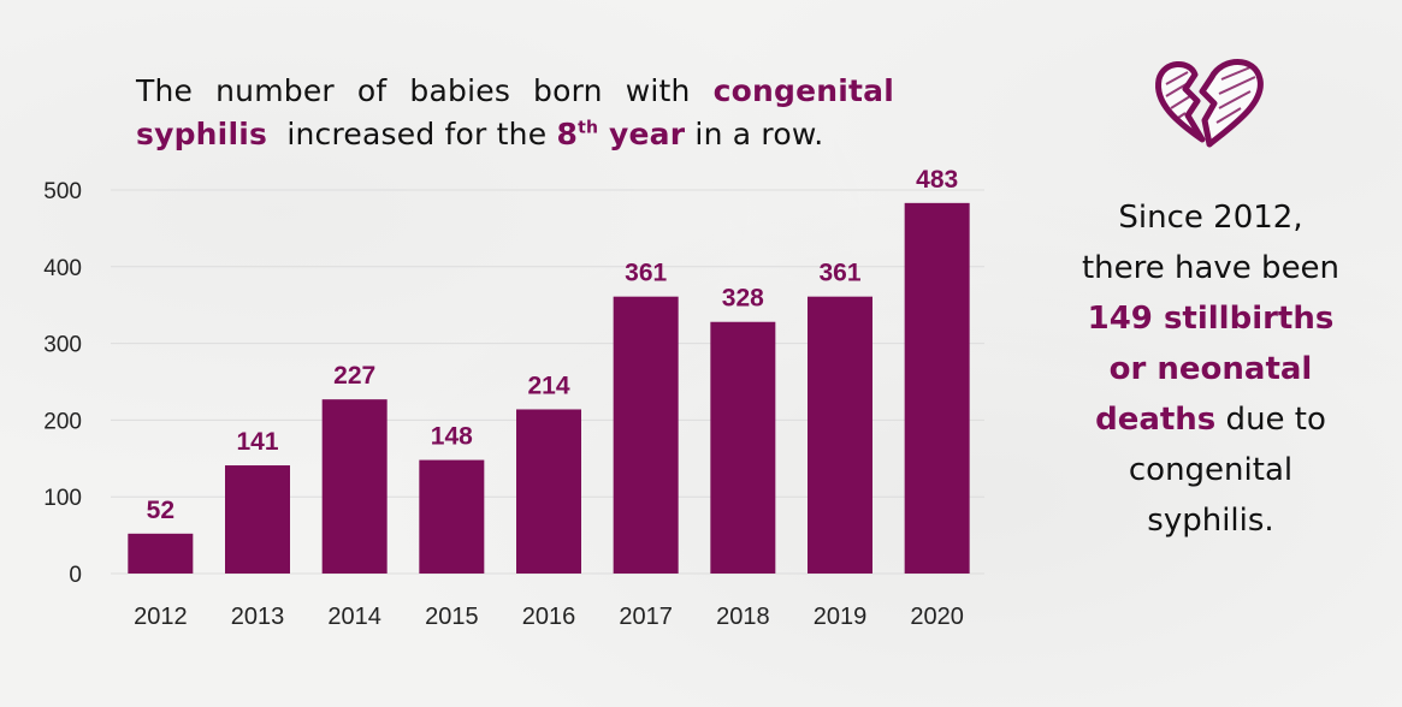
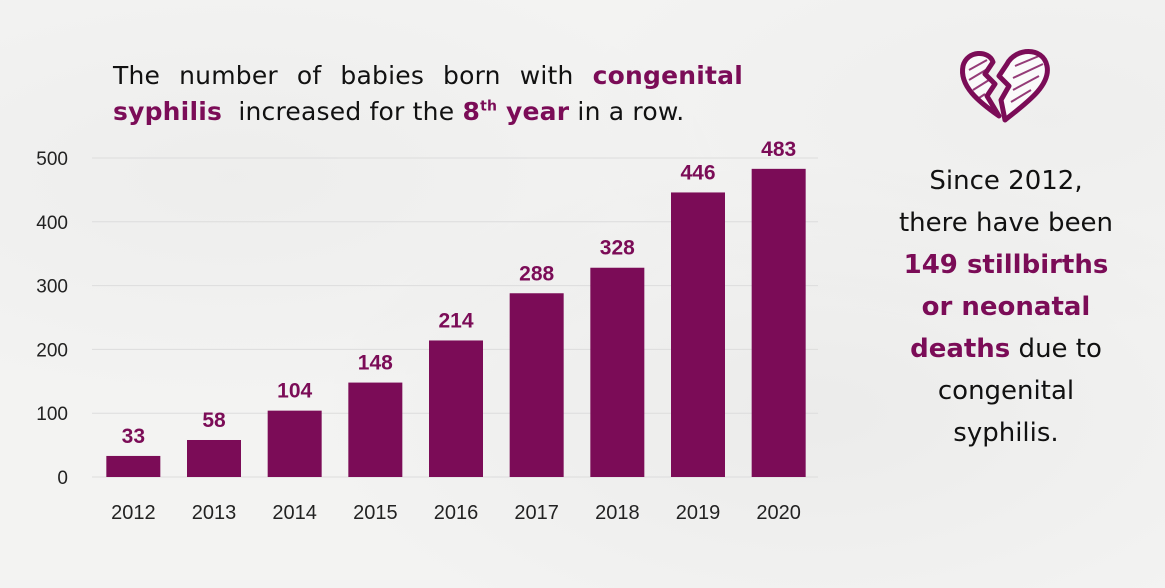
2012: 52 -> 33
2013: 141 -> 58
2014: 227 -> 104
2017: 361 -> 288
2019: 361 -> 446
